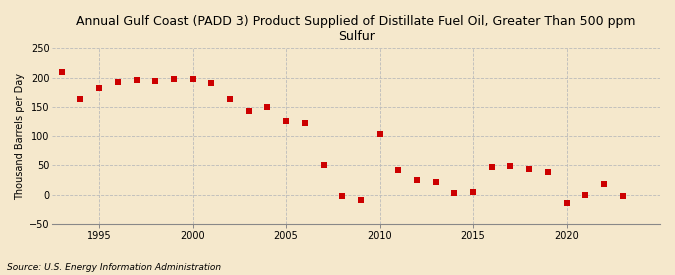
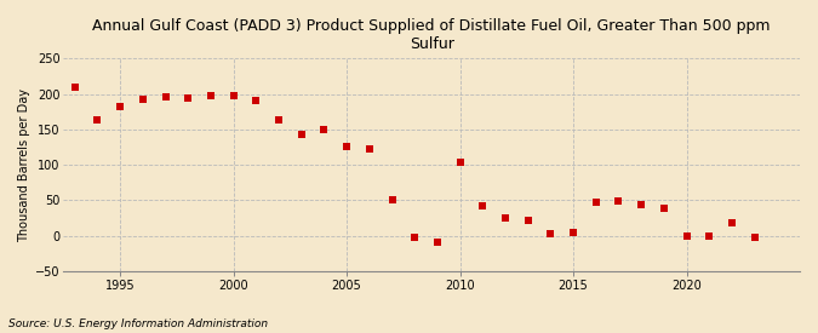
2020: -14 -> -1
